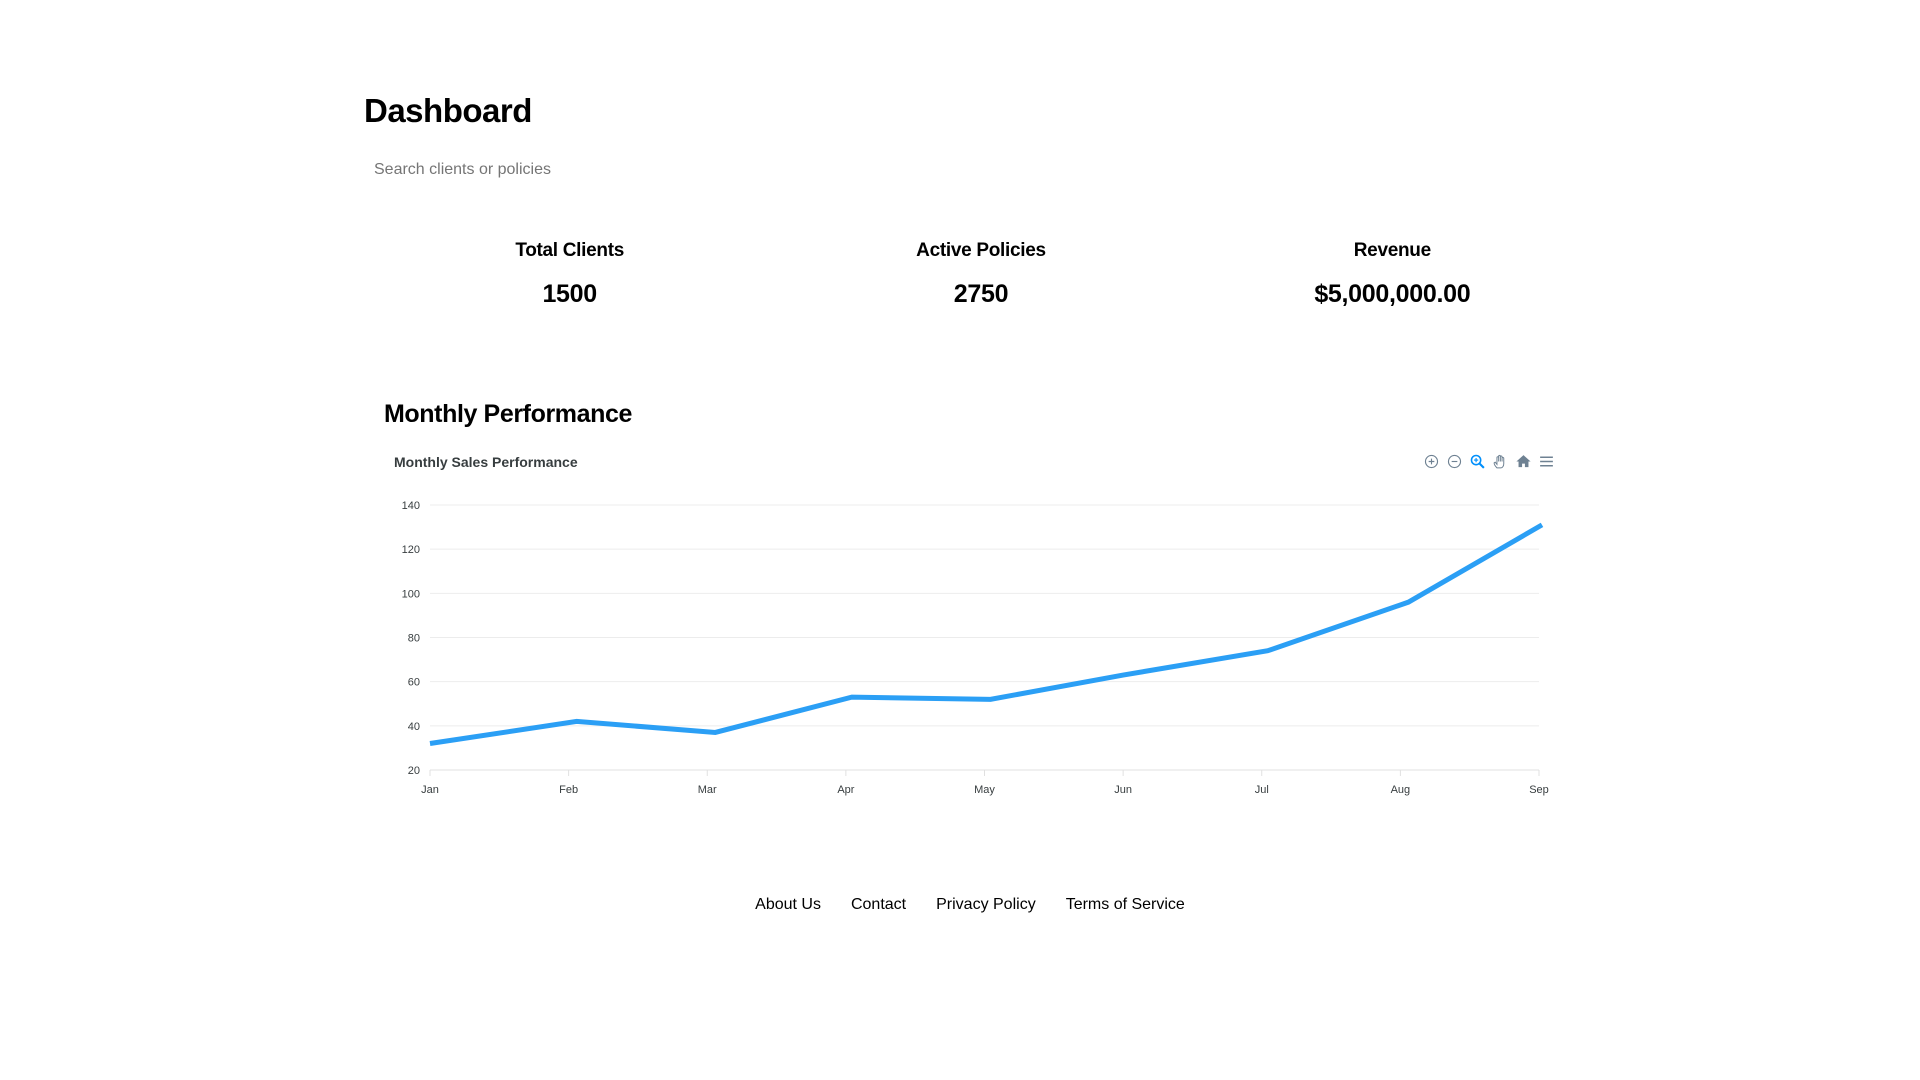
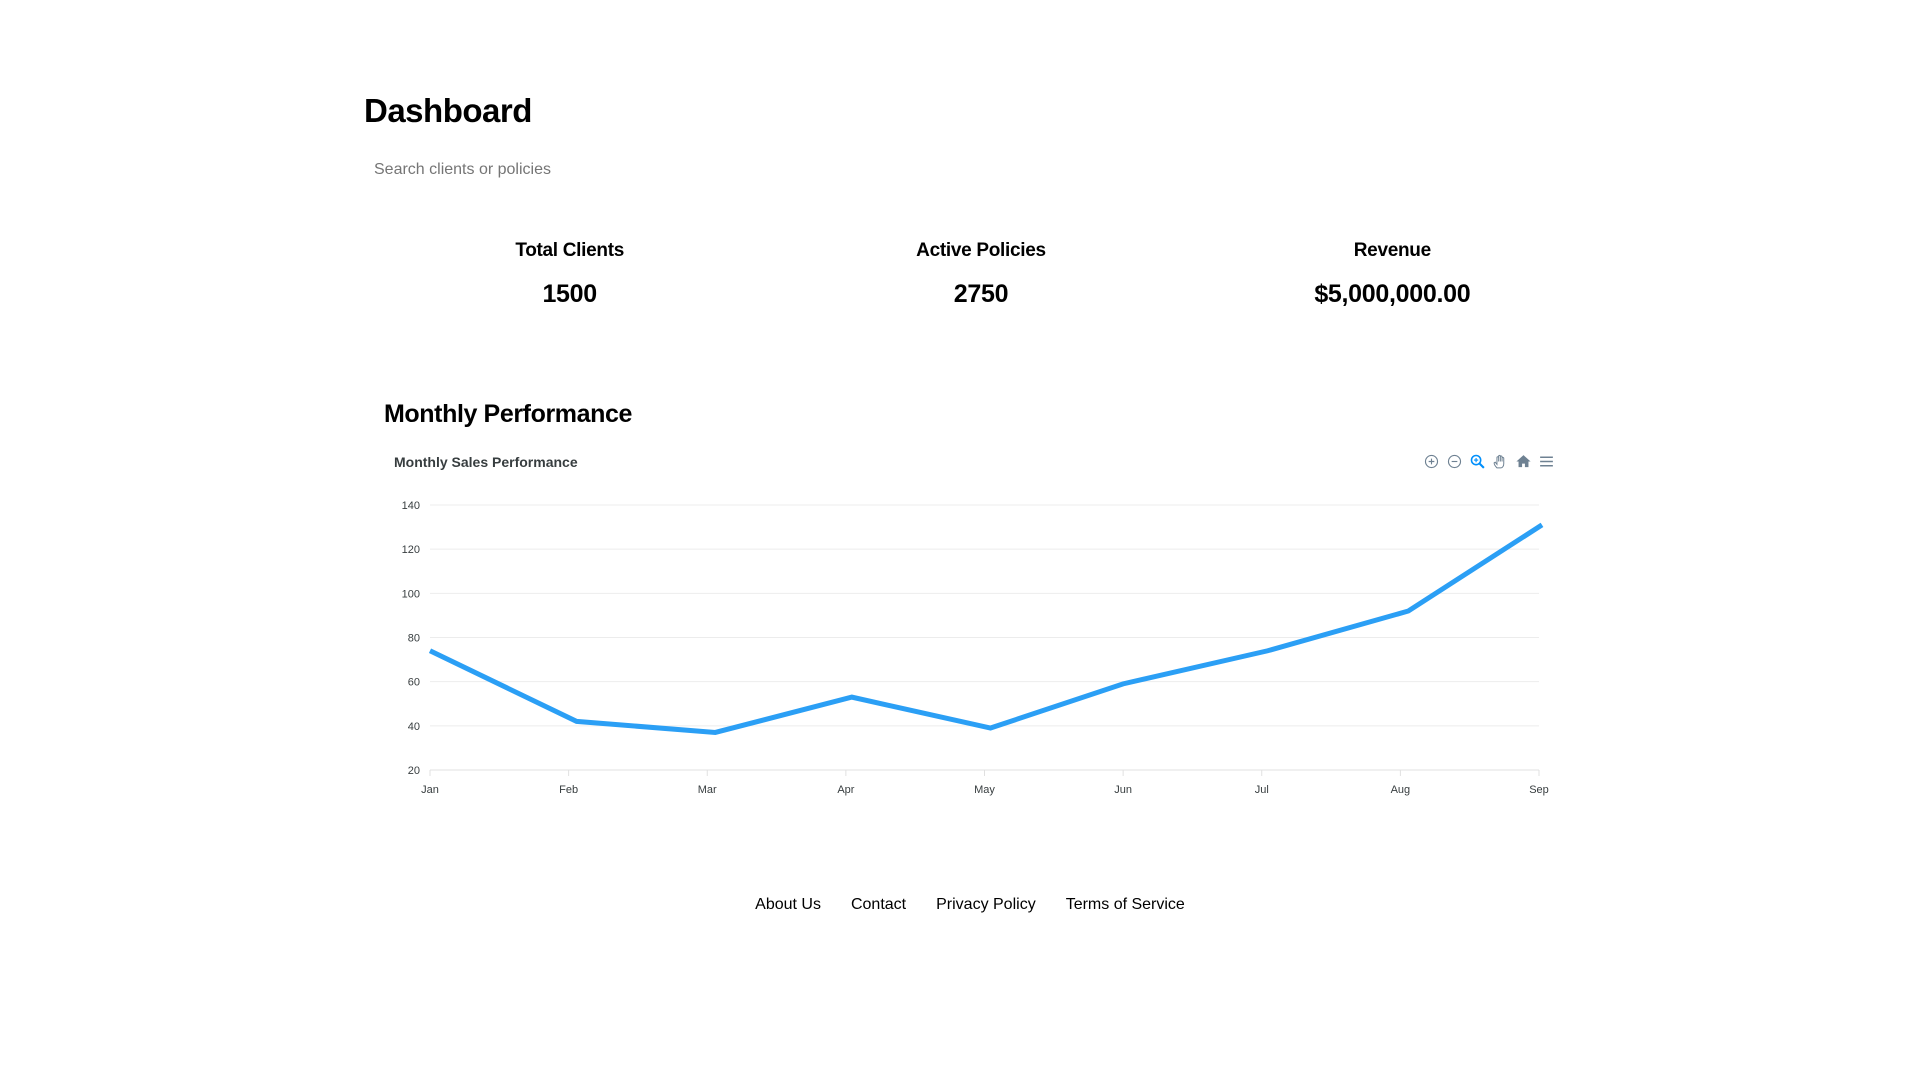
Jan: 32 -> 74
May: 52 -> 39
Jun: 63 -> 59
Aug: 96 -> 92
